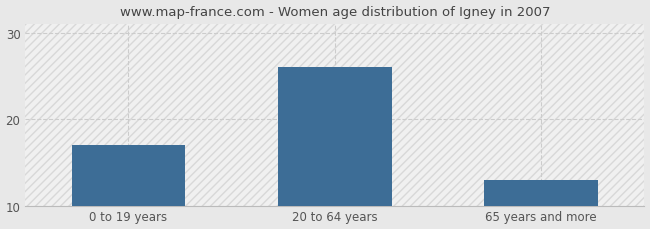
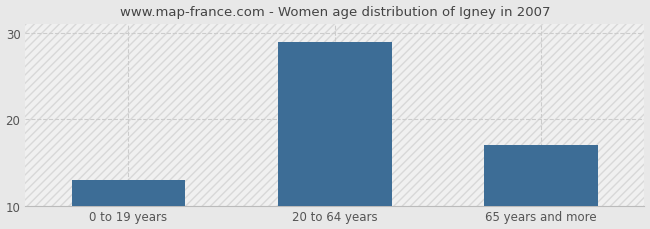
0 to 19 years: 17 -> 13
20 to 64 years: 26 -> 29
65 years and more: 13 -> 17
